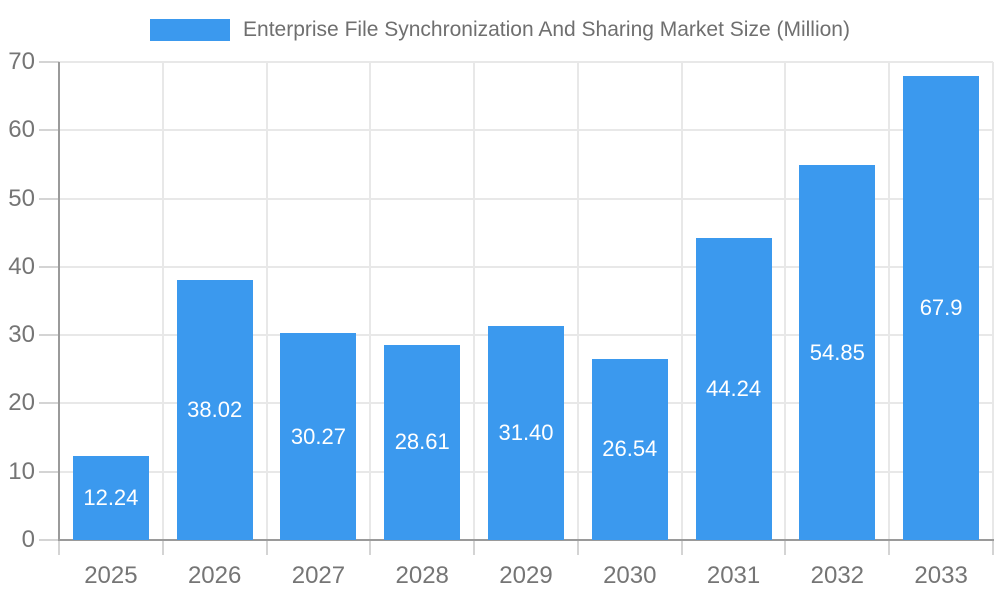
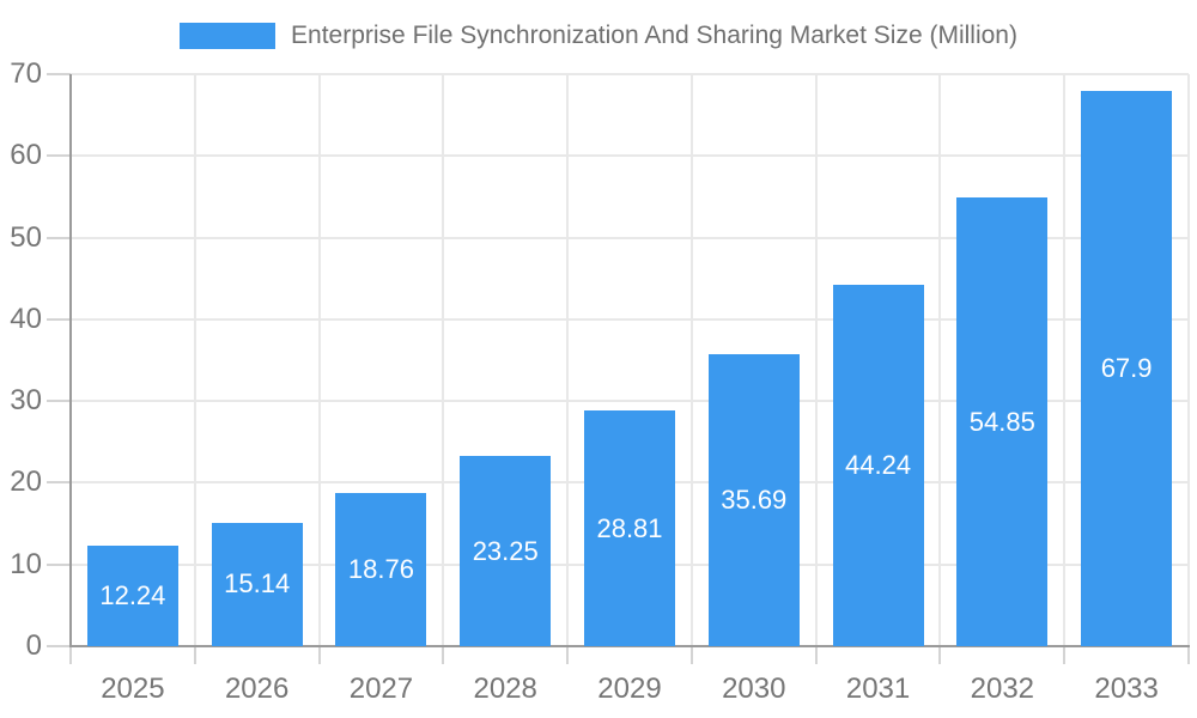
2026: 38.02 -> 15.14
2027: 30.27 -> 18.76
2028: 28.61 -> 23.25
2029: 31.40 -> 28.81
2030: 26.54 -> 35.69
